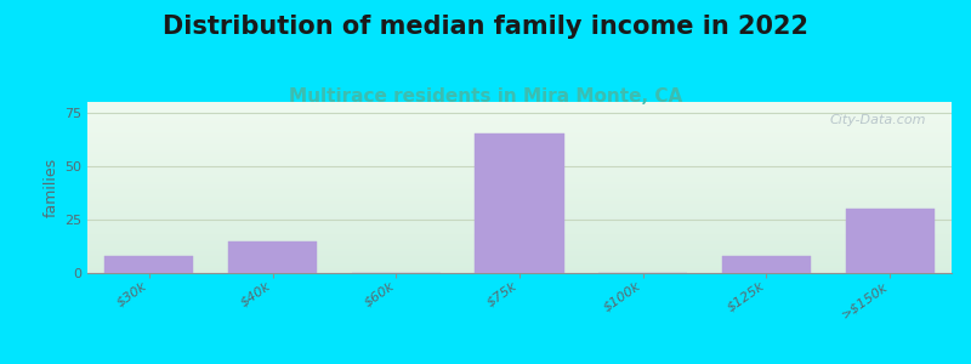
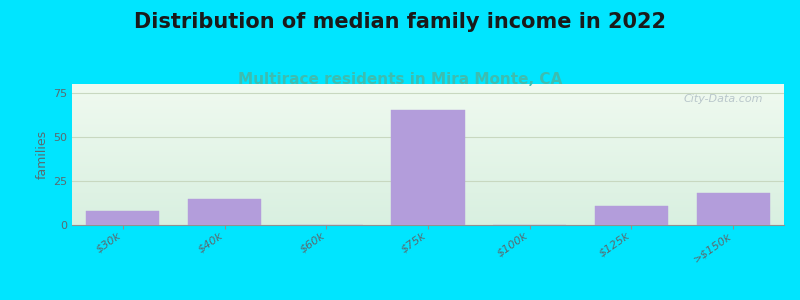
$125k: 8 -> 11
>$150k: 30 -> 18
